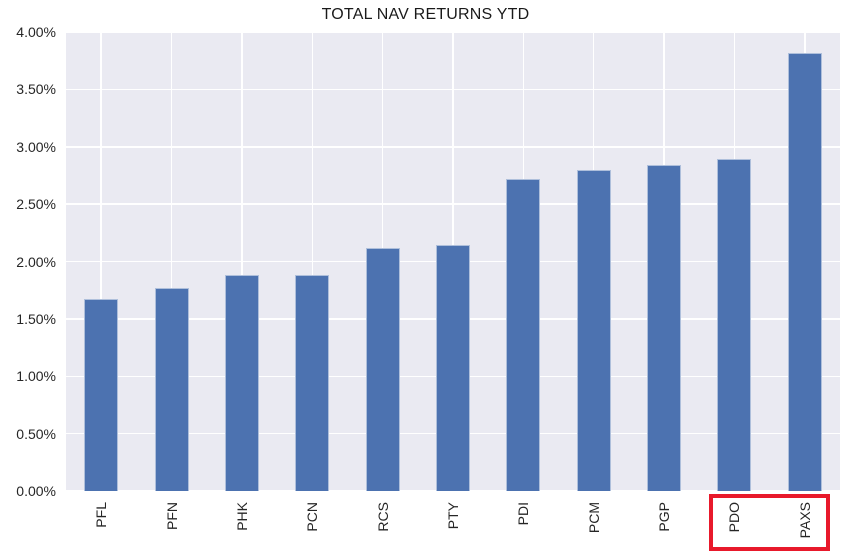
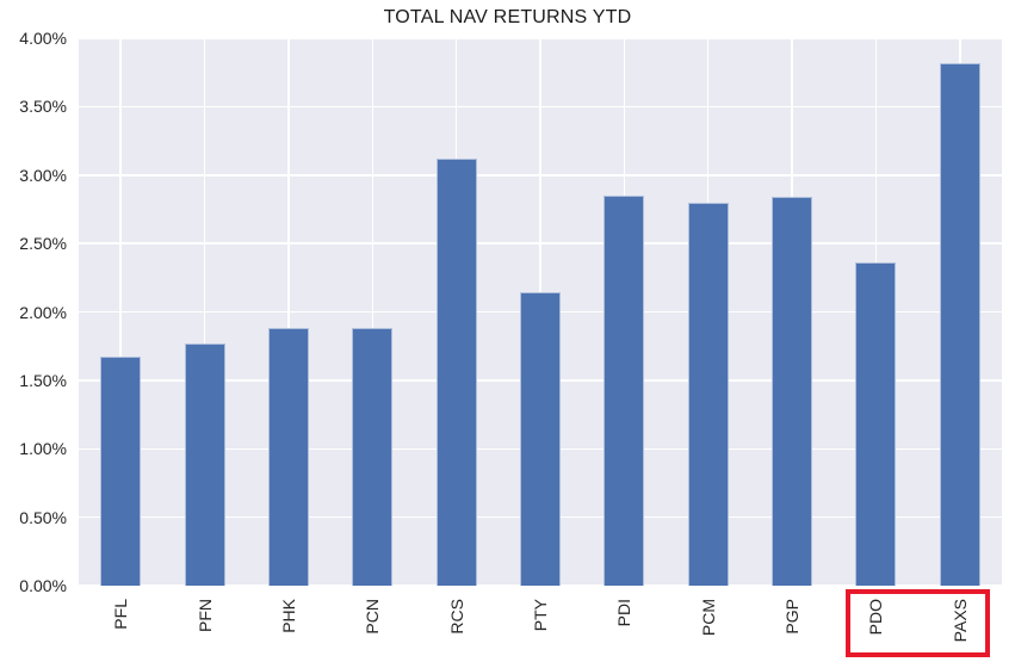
RCS: 2.12% -> 3.12%
PDI: 2.72% -> 2.85%
PDO: 2.89% -> 2.36%
